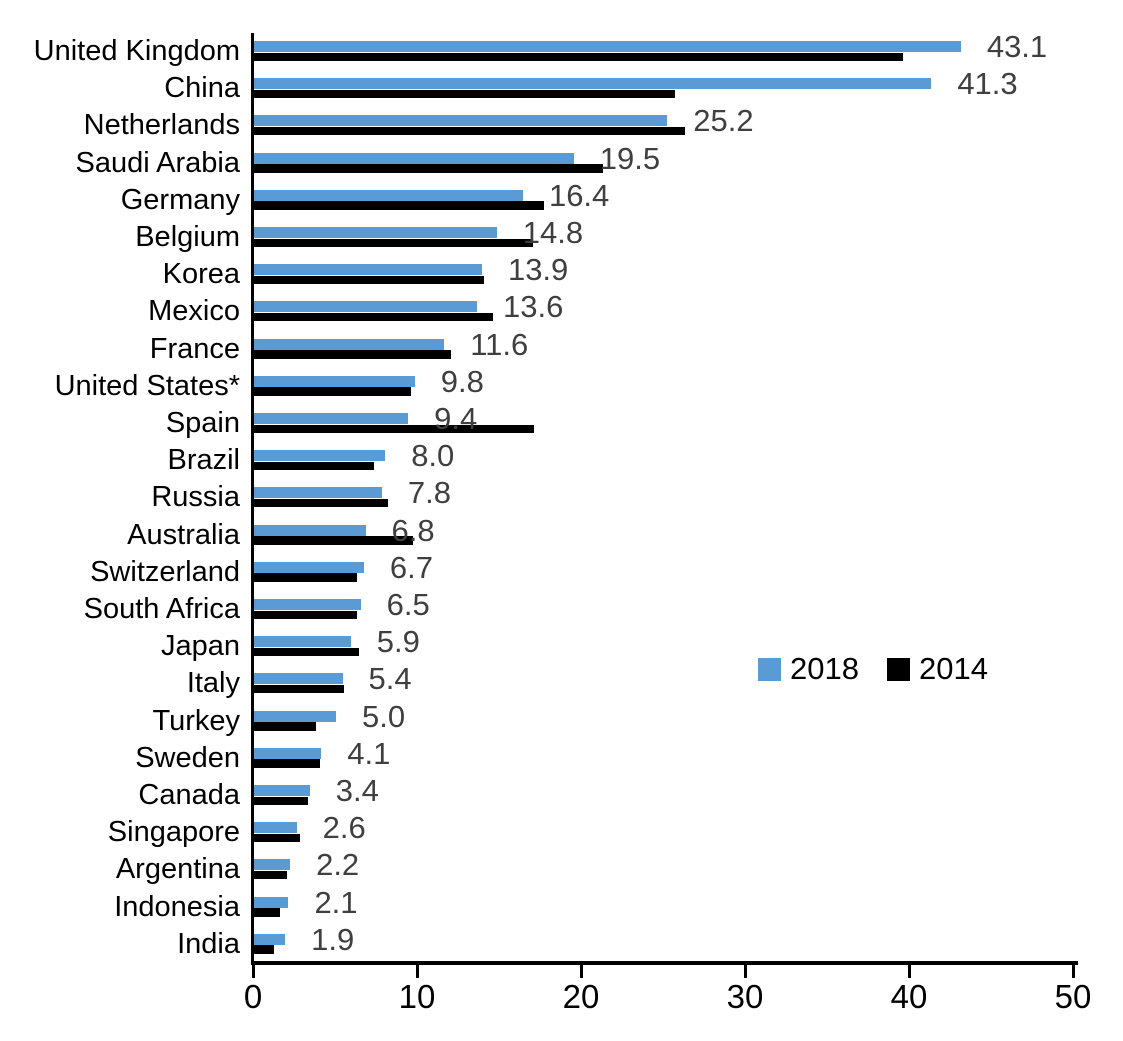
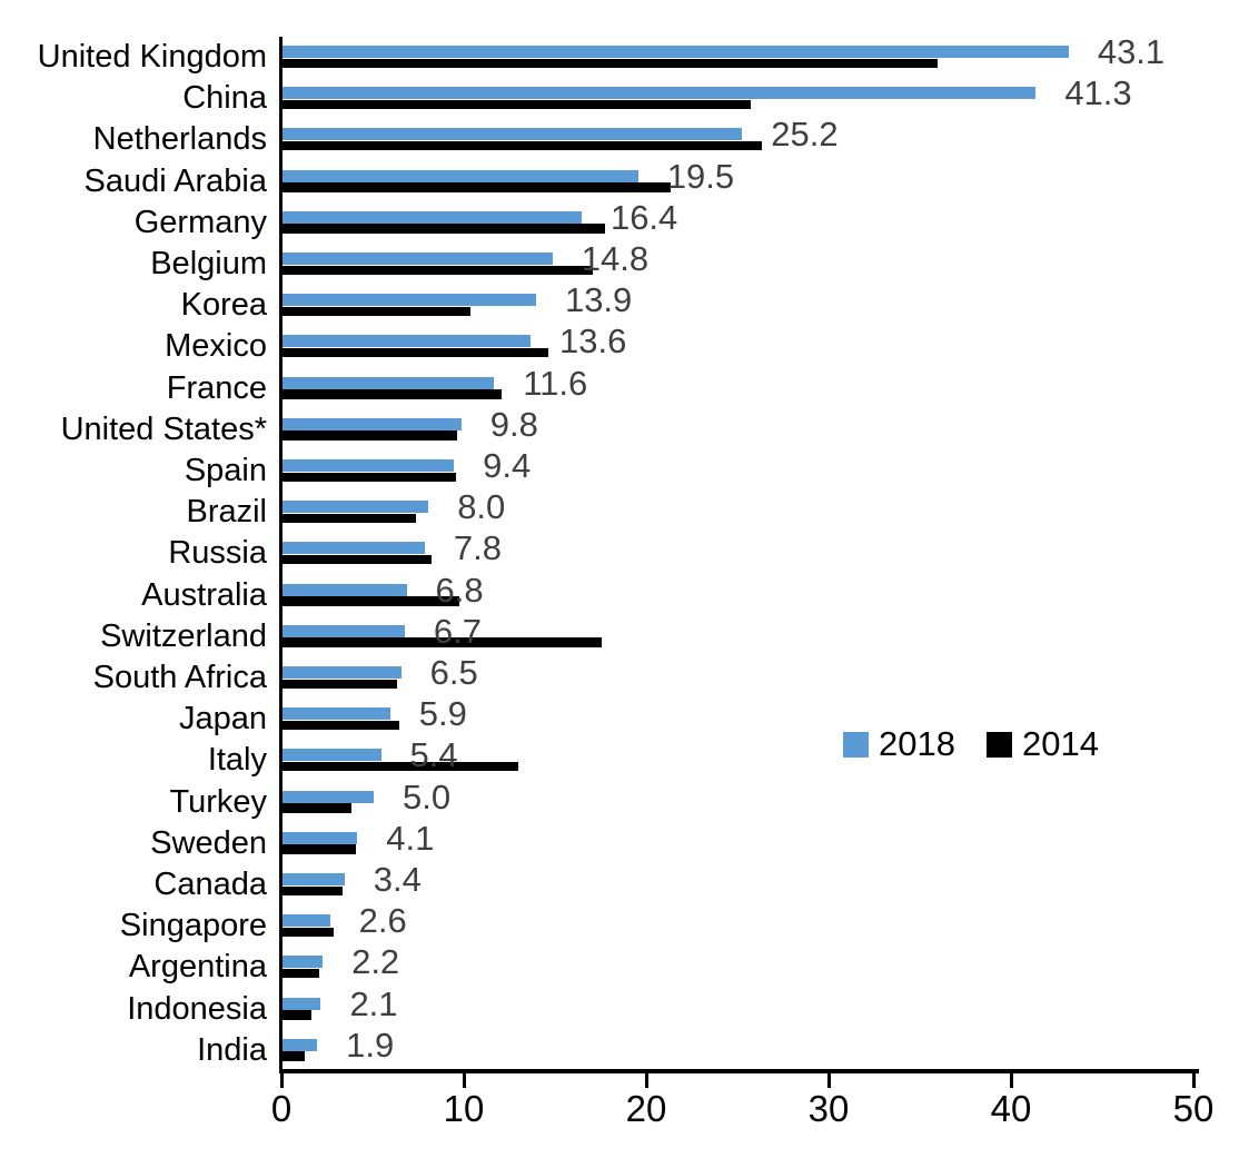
2014/United Kingdom: 39.6 -> 35.9
2014/Korea: 14.0 -> 10.3
2014/Spain: 17.1 -> 9.5
2014/Switzerland: 6.3 -> 17.5
2014/Italy: 5.5 -> 12.9
